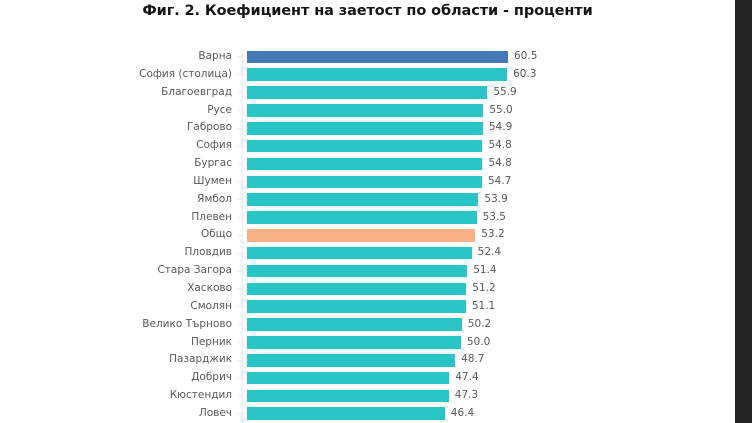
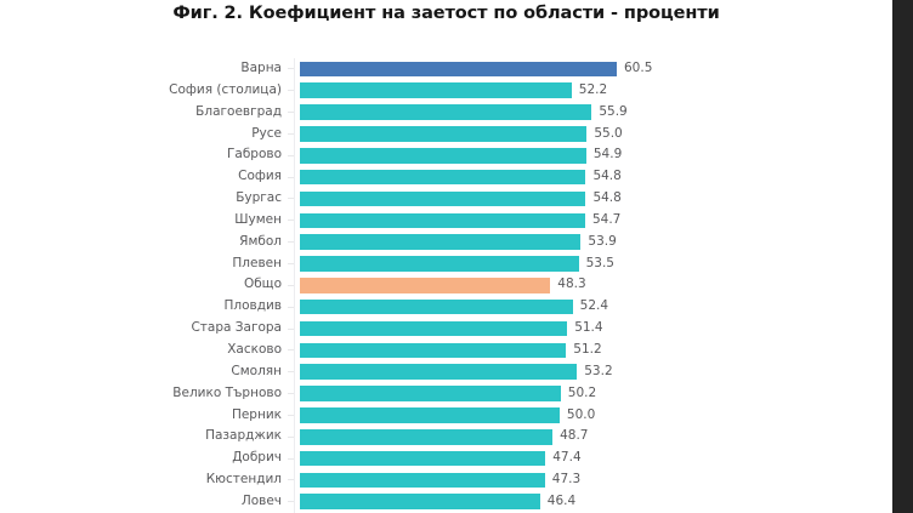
София (столица): 60.3 -> 52.2
Общо: 53.2 -> 48.3
Смолян: 51.1 -> 53.2
